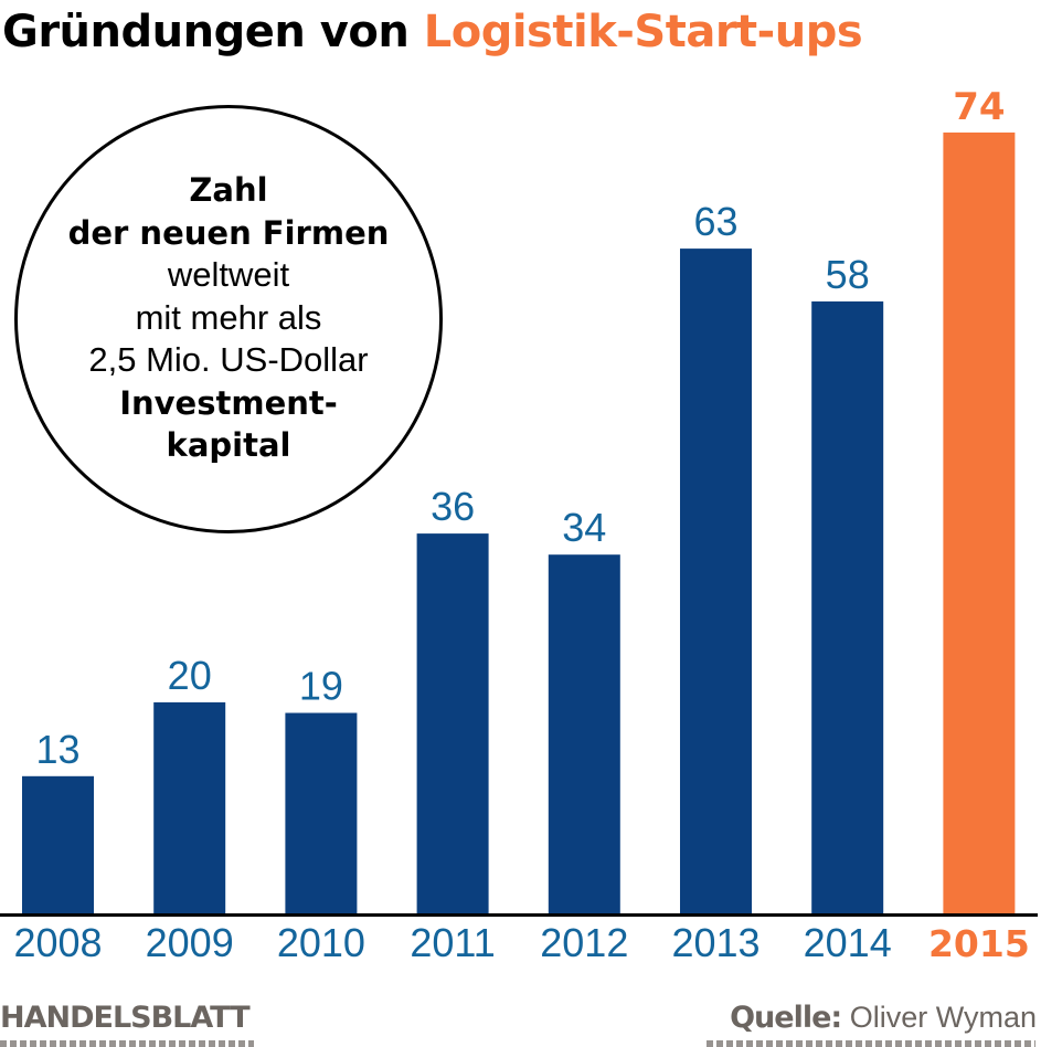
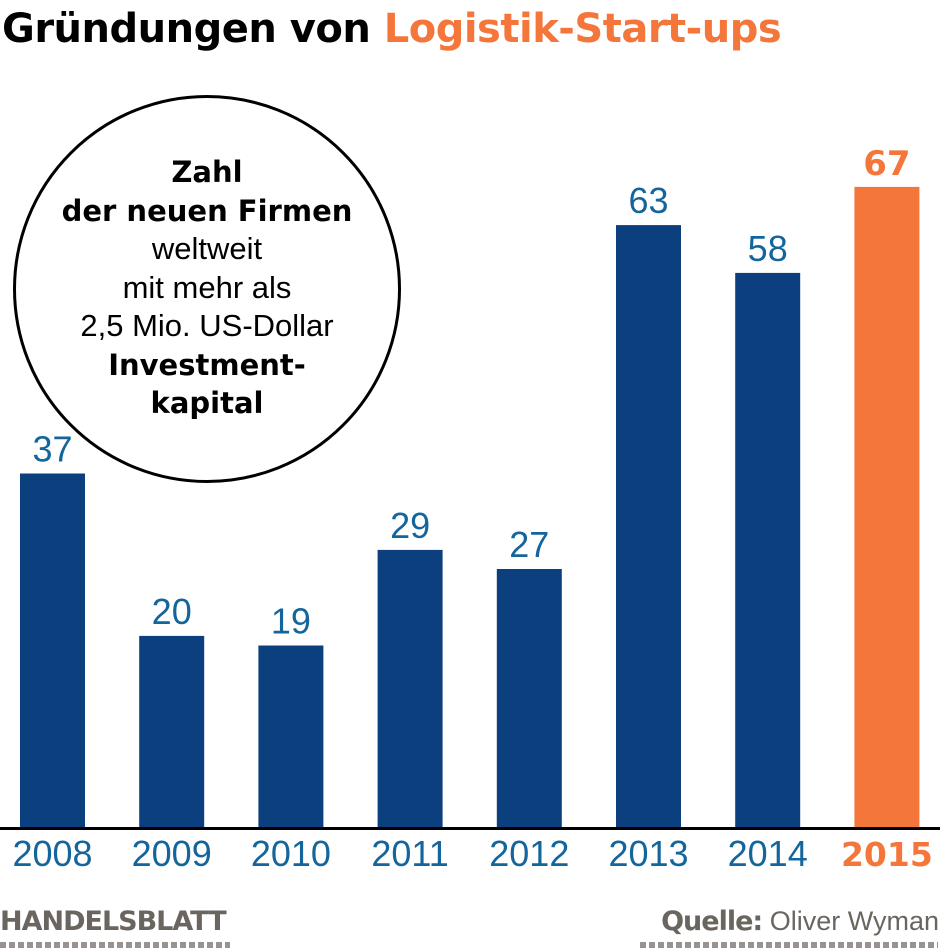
2008: 13 -> 37
2011: 36 -> 29
2012: 34 -> 27
2015: 74 -> 67
